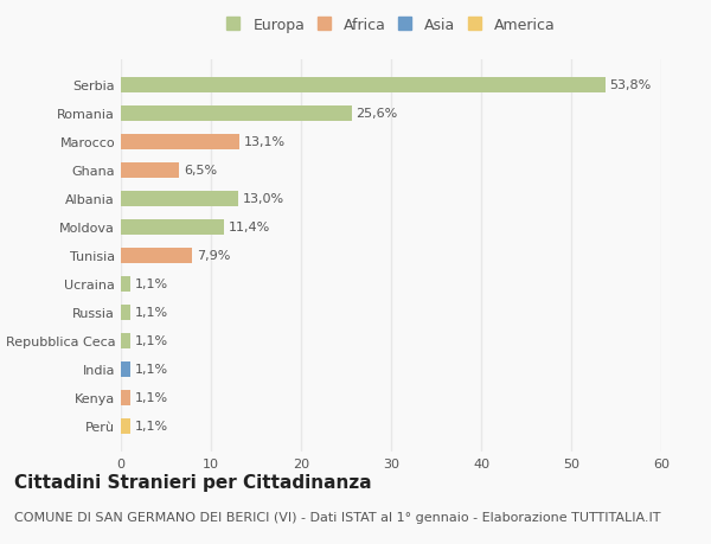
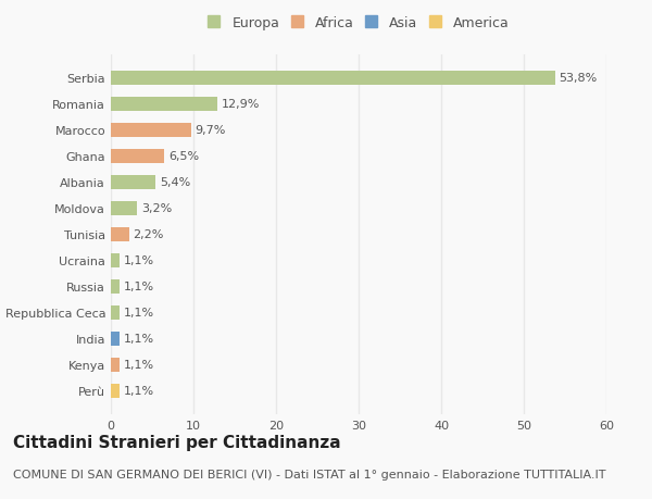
Romania: 25,6% -> 12,9%
Marocco: 13,1% -> 9,7%
Albania: 13,0% -> 5,4%
Moldova: 11,4% -> 3,2%
Tunisia: 7,9% -> 2,2%
